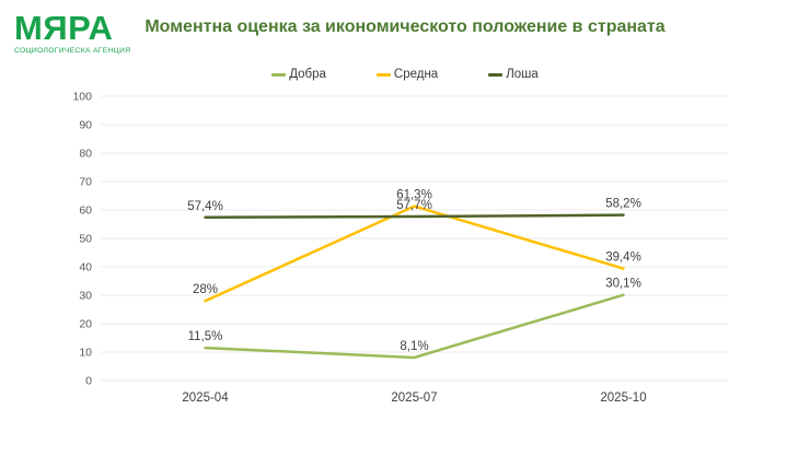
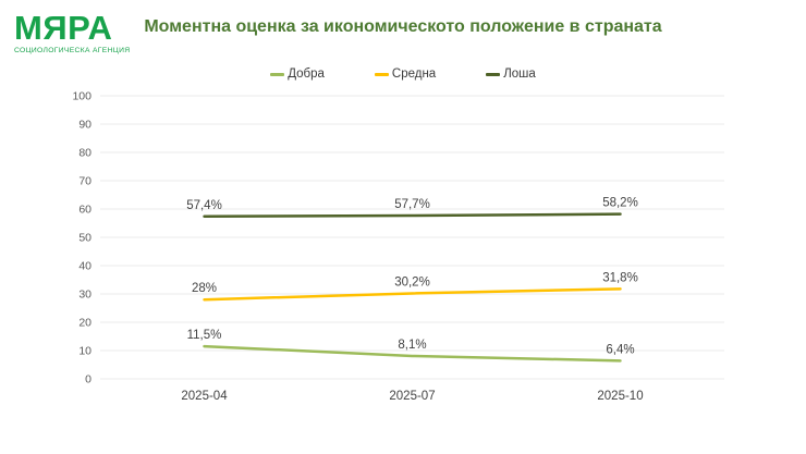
Средна/2025-07: 61,3% -> 30,2%
Добра/2025-10: 30,1% -> 6,4%
Средна/2025-10: 39,4% -> 31,8%
